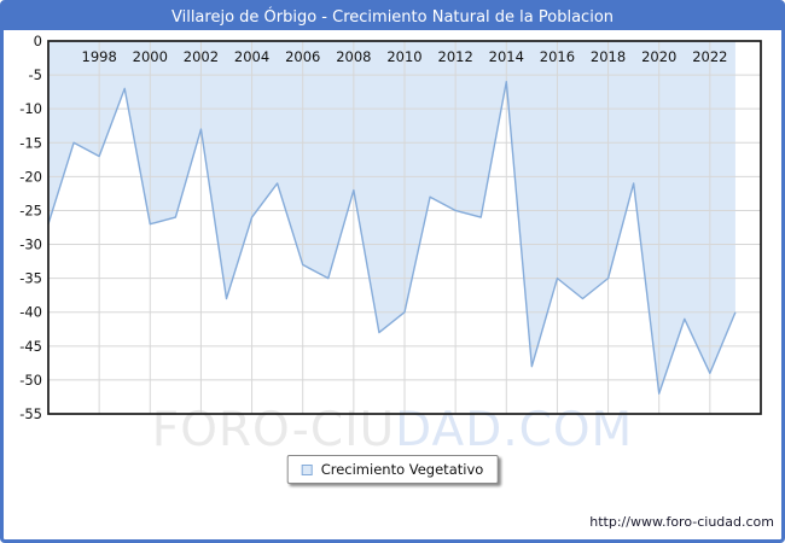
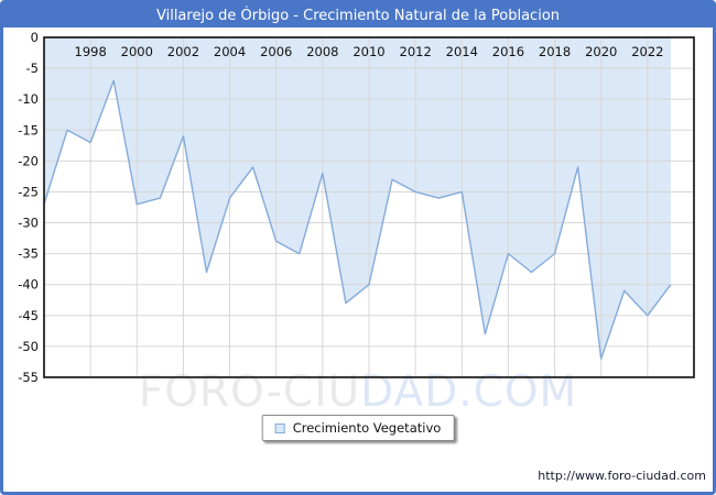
2002: -13 -> -16
2014: -6 -> -25
2022: -49 -> -45
